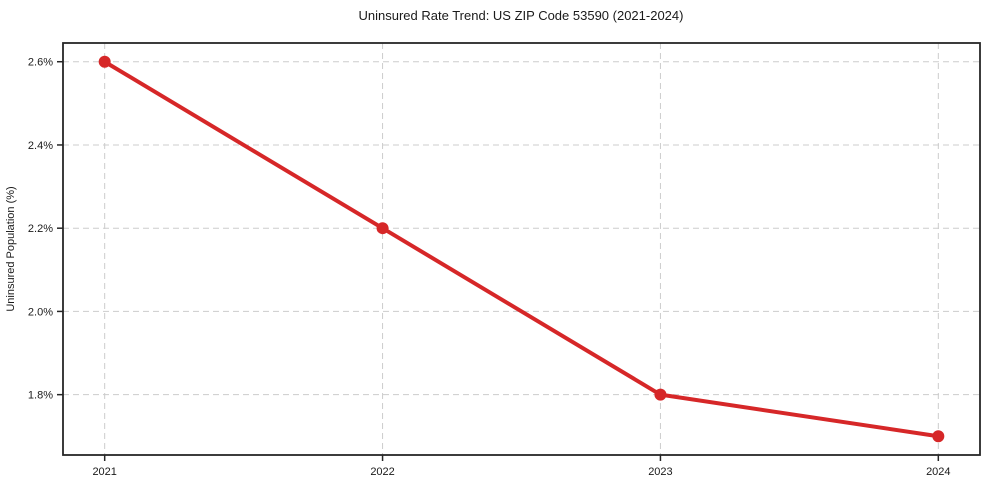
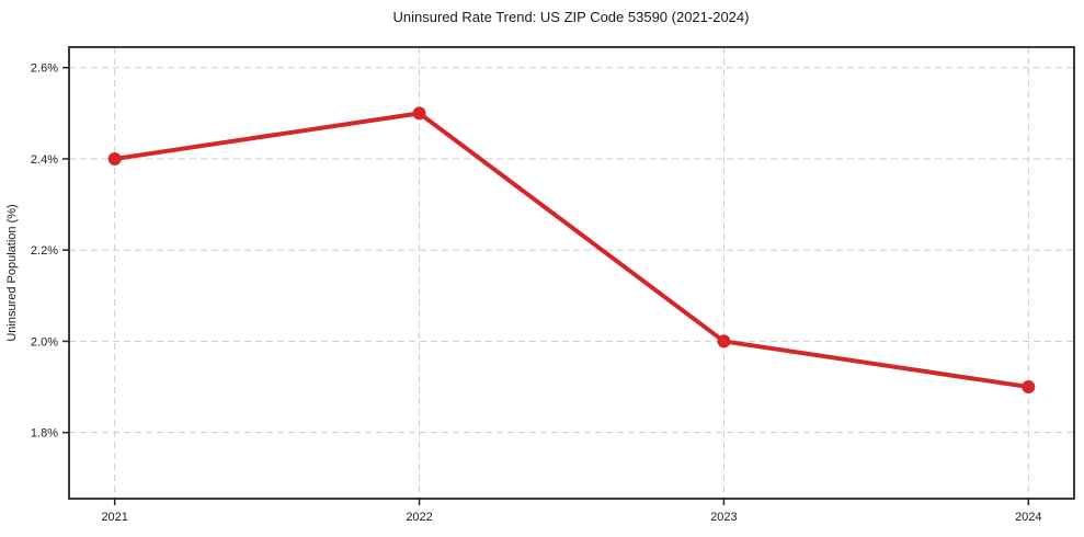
2021: 2.6% -> 2.4%
2022: 2.2% -> 2.5%
2023: 1.8% -> 2.0%
2024: 1.7% -> 1.9%
